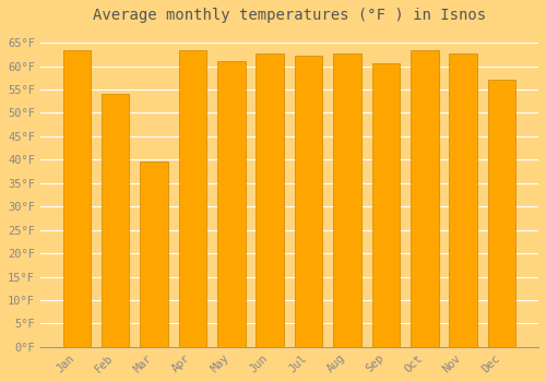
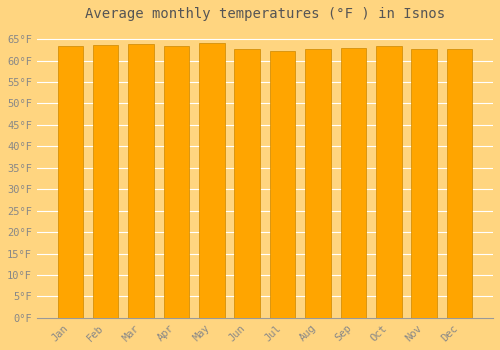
Feb: 54.0°F -> 63.7°F
Mar: 39.5°F -> 63.9°F
May: 61.0°F -> 64.0°F
Sep: 60.5°F -> 63.0°F
Dec: 57.0°F -> 62.8°F
